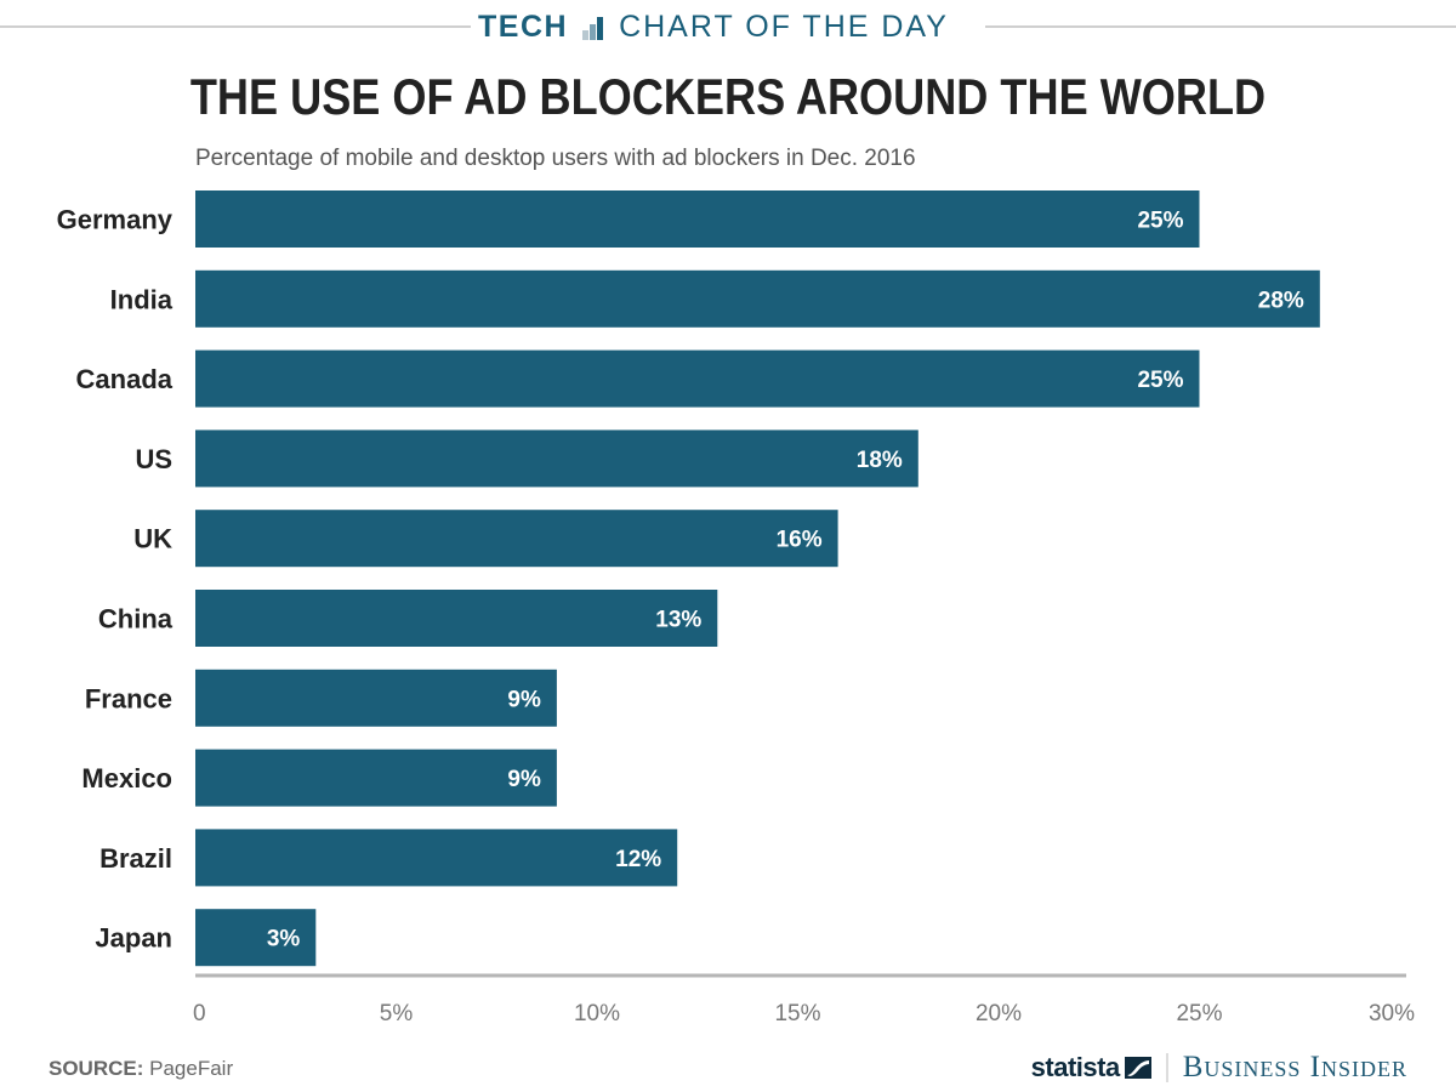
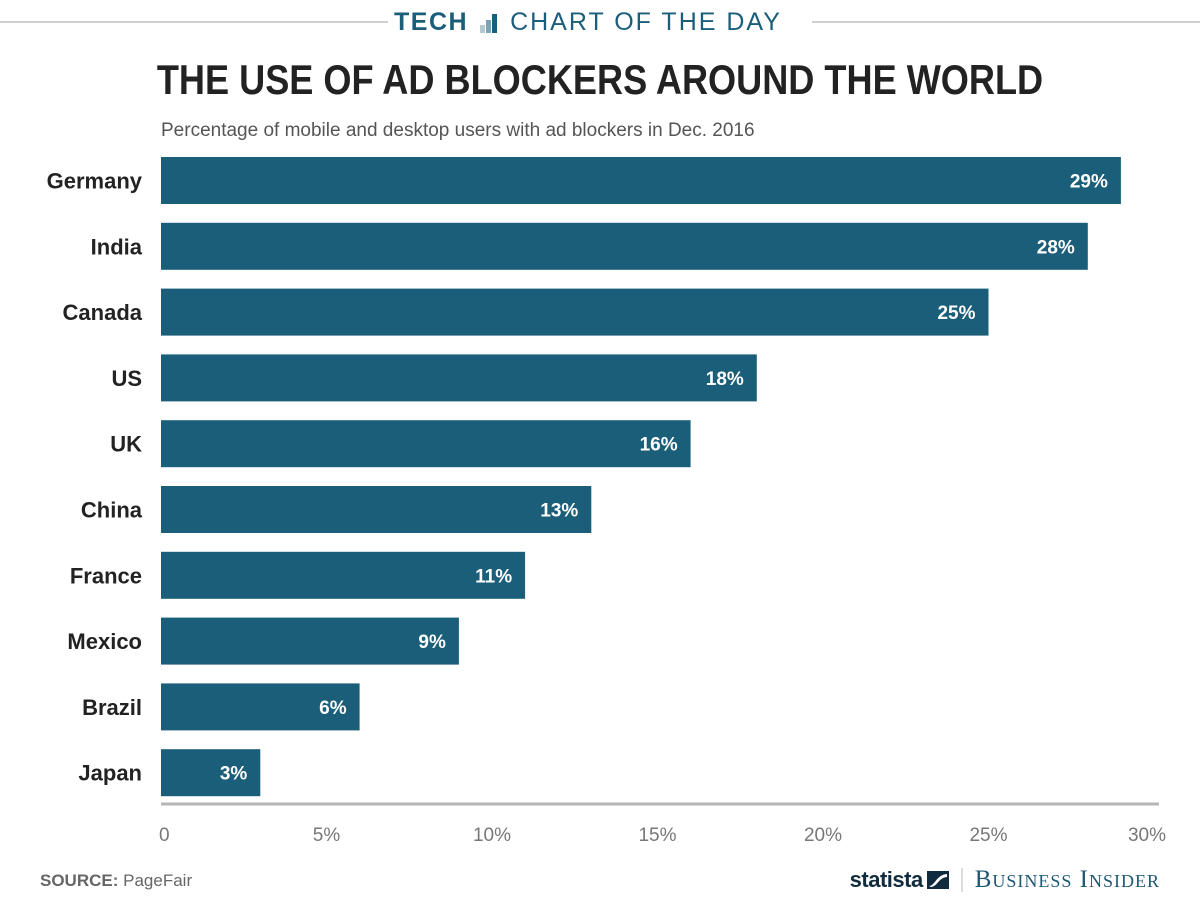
Germany: 25% -> 29%
France: 9% -> 11%
Brazil: 12% -> 6%
